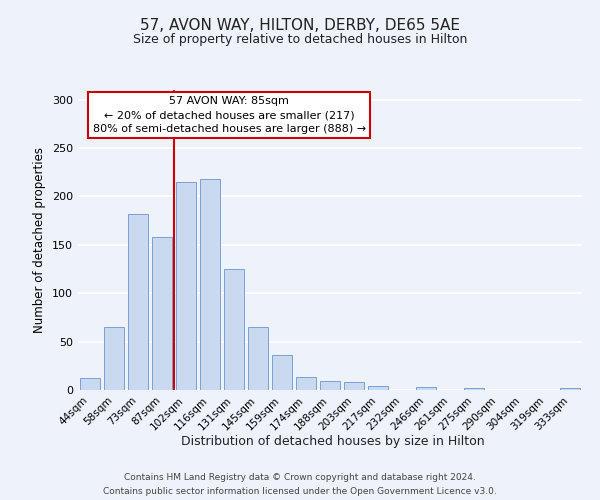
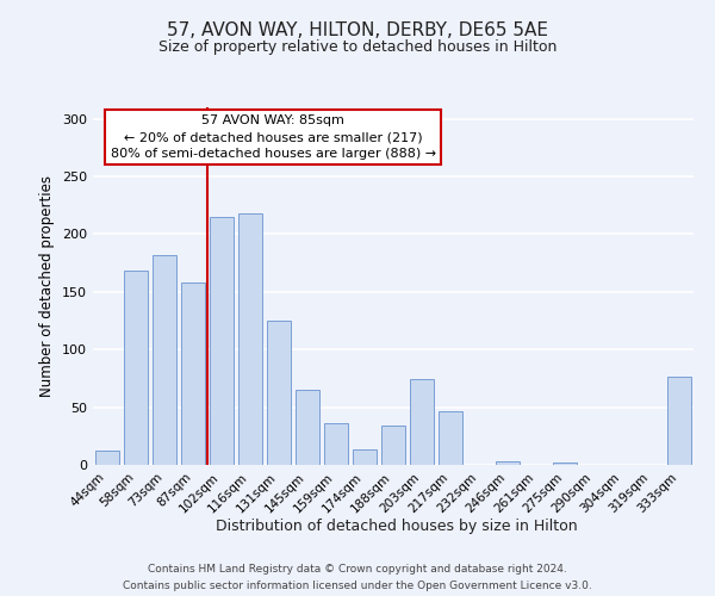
58sqm: 65 -> 168
188sqm: 9 -> 34
203sqm: 8 -> 74
217sqm: 4 -> 46
333sqm: 2 -> 76
